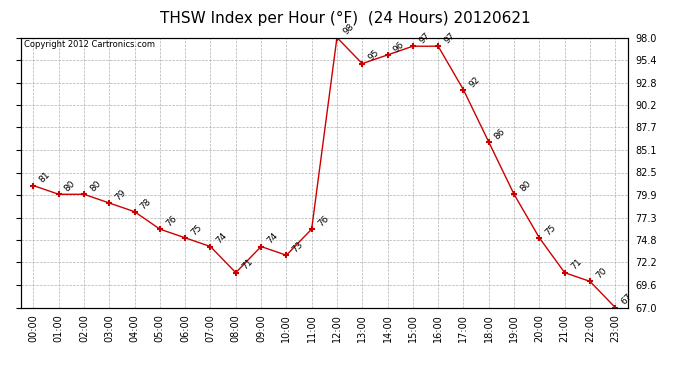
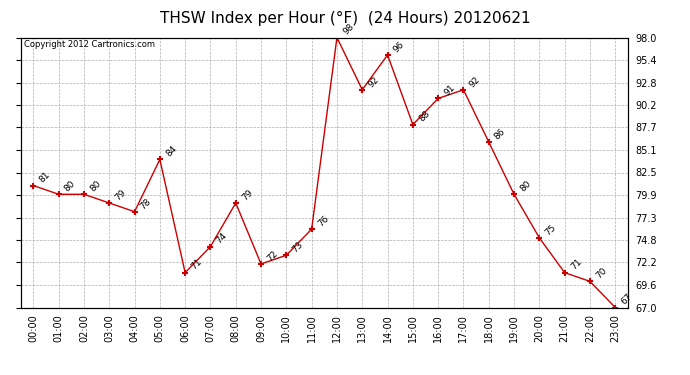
05:00: 76 -> 84
06:00: 75 -> 71
08:00: 71 -> 79
09:00: 74 -> 72
13:00: 95 -> 92
15:00: 97 -> 88
16:00: 97 -> 91
